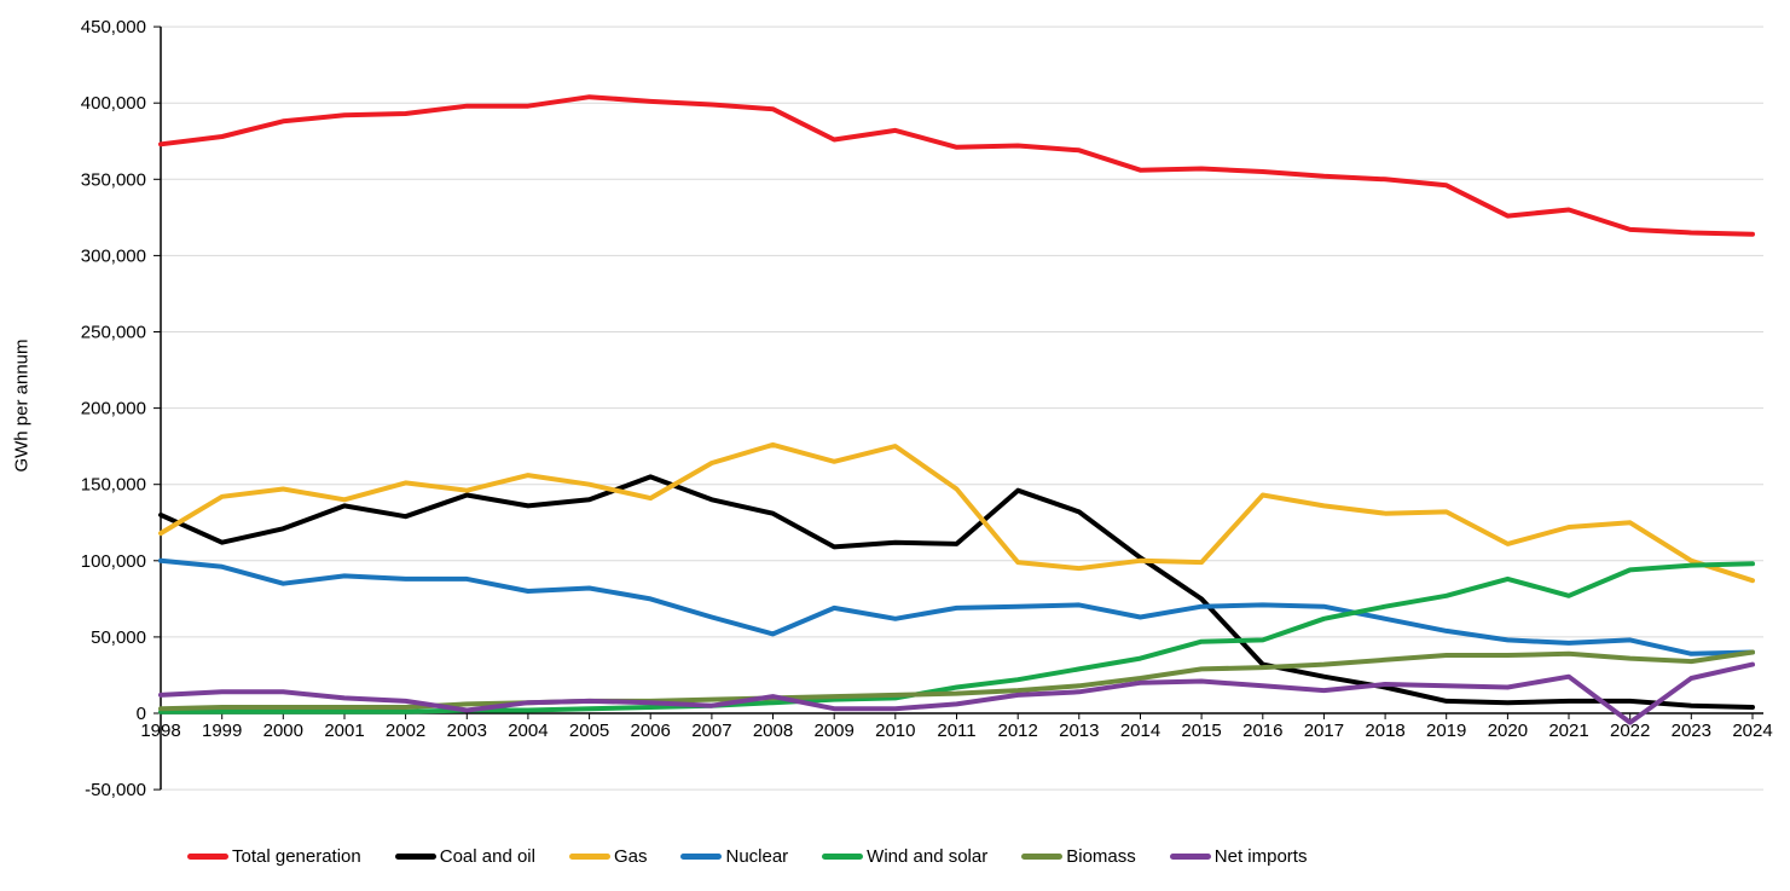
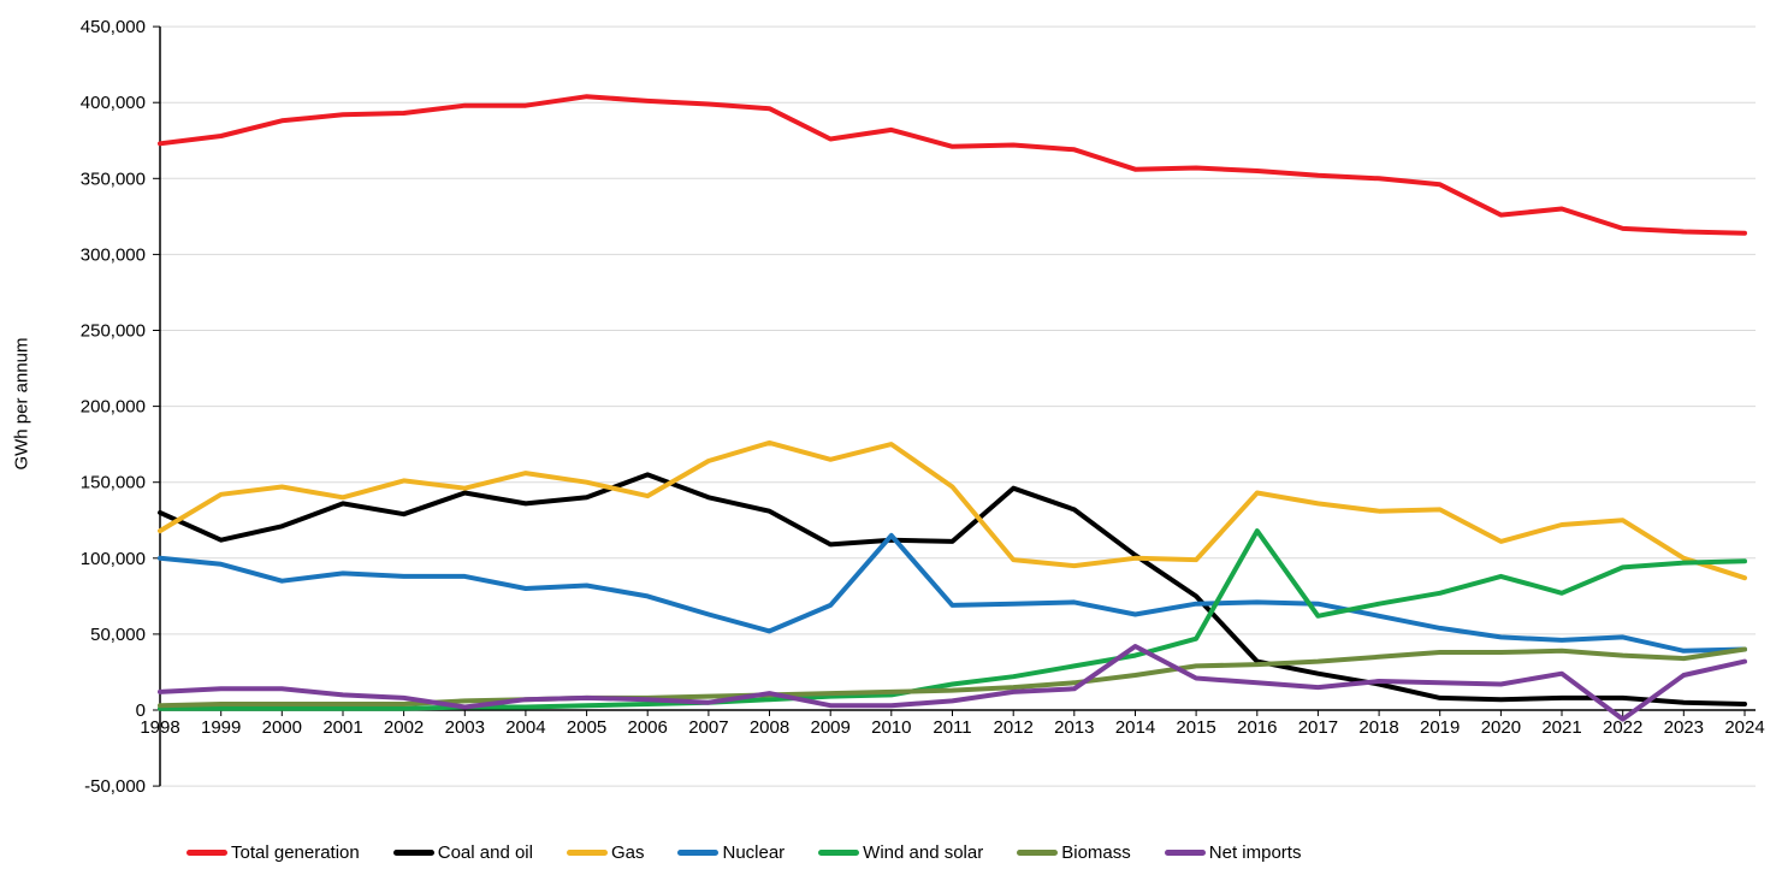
Nuclear/2010: 62000 -> 115000
Net imports/2014: 20000 -> 42000
Wind and solar/2016: 48000 -> 118000
